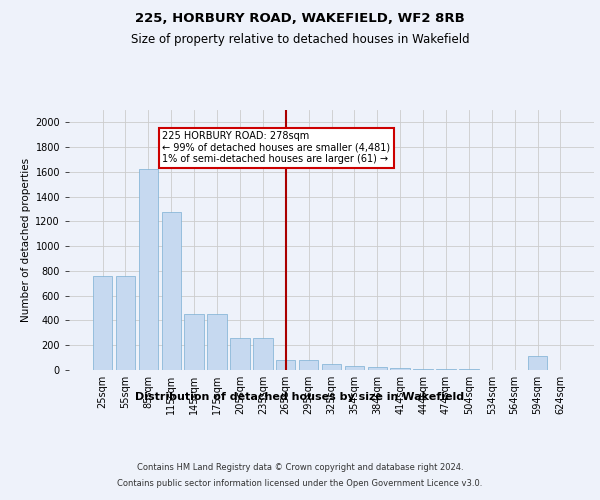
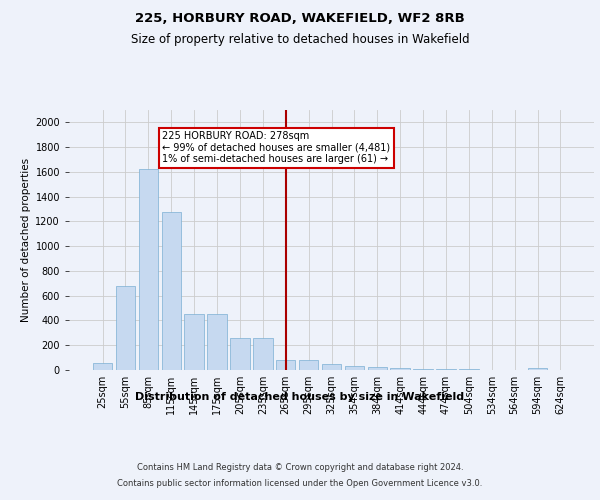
25sqm: 760 -> 60
55sqm: 760 -> 680
594sqm: 110 -> 20
